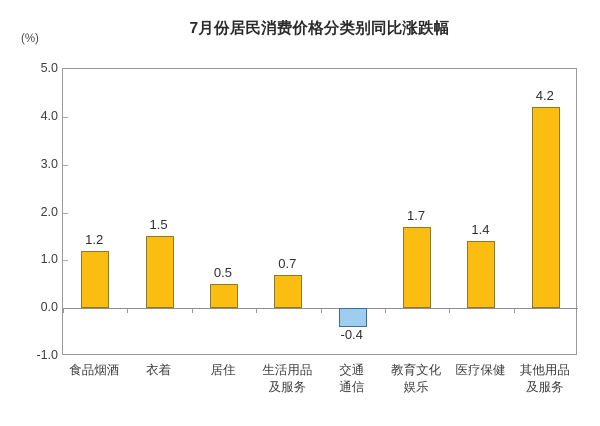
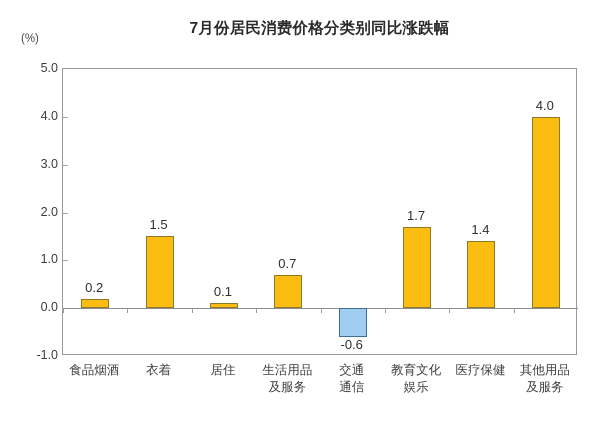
食品烟酒: 1.2 -> 0.2
居住: 0.5 -> 0.1
交通 通信: -0.4 -> -0.6
其他用品 及服务: 4.2 -> 4.0
